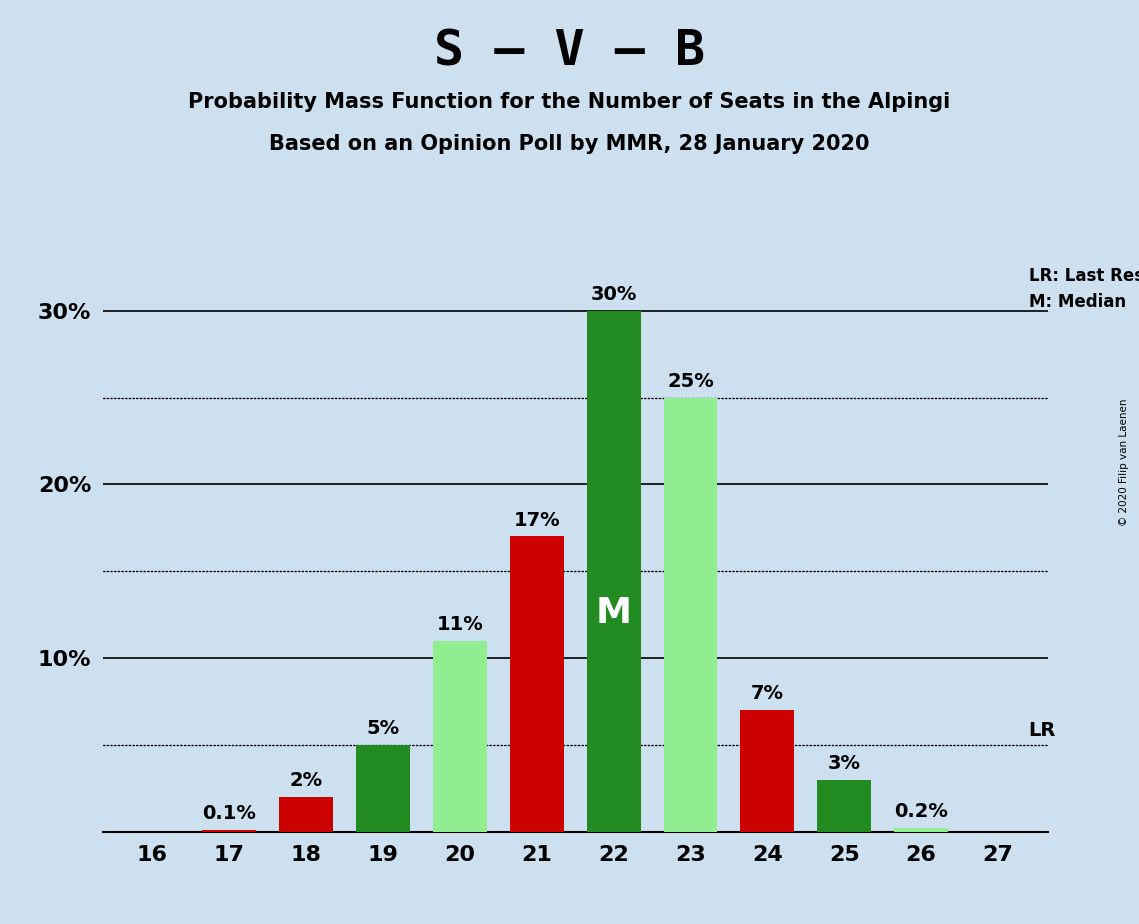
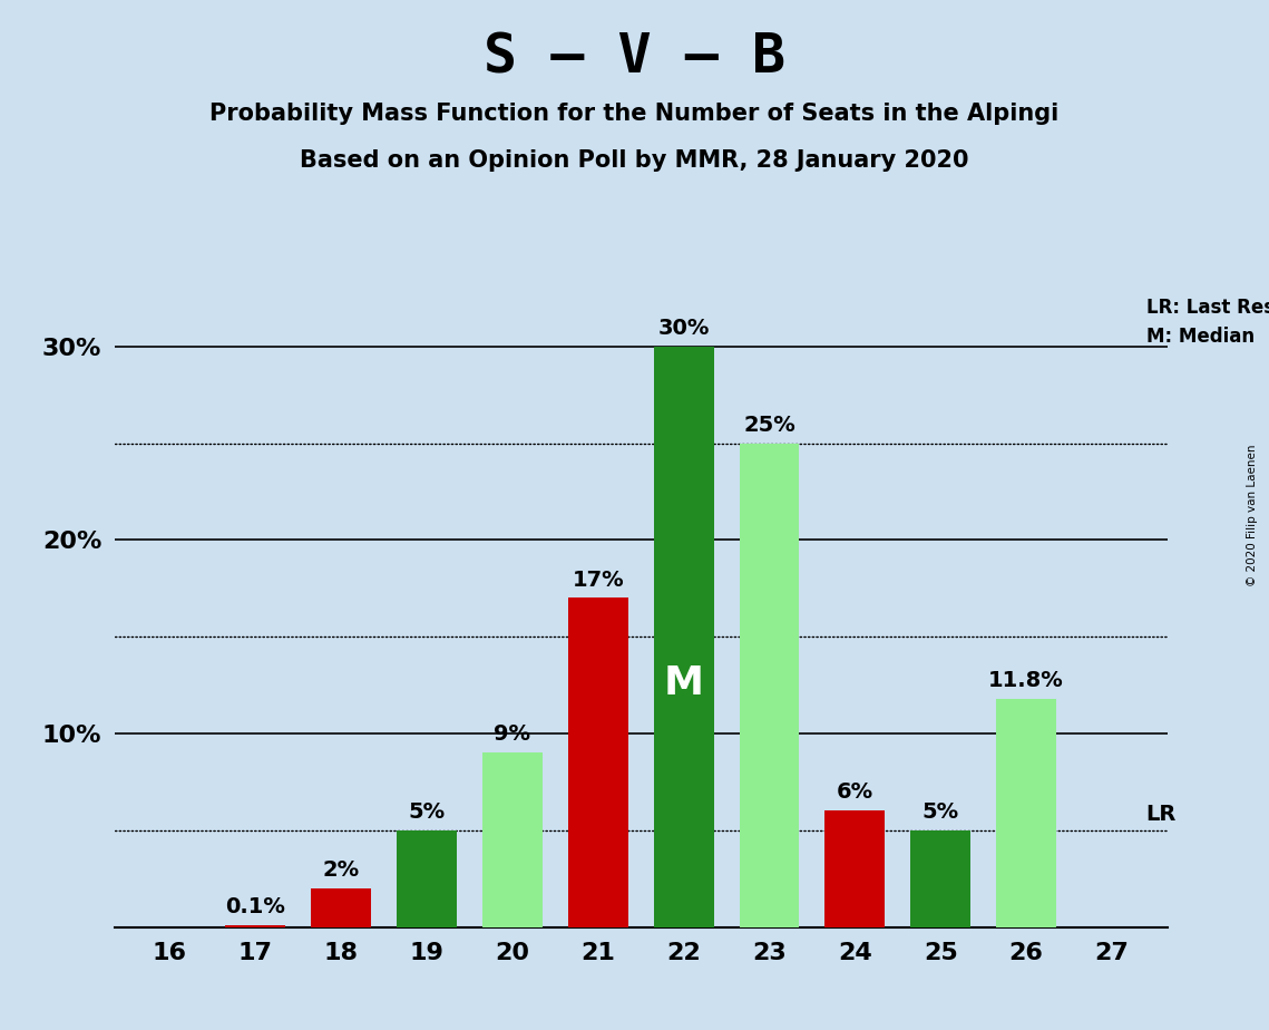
20: 11% -> 9%
24: 7% -> 6%
25: 3% -> 5%
26: 0.2% -> 11.8%
